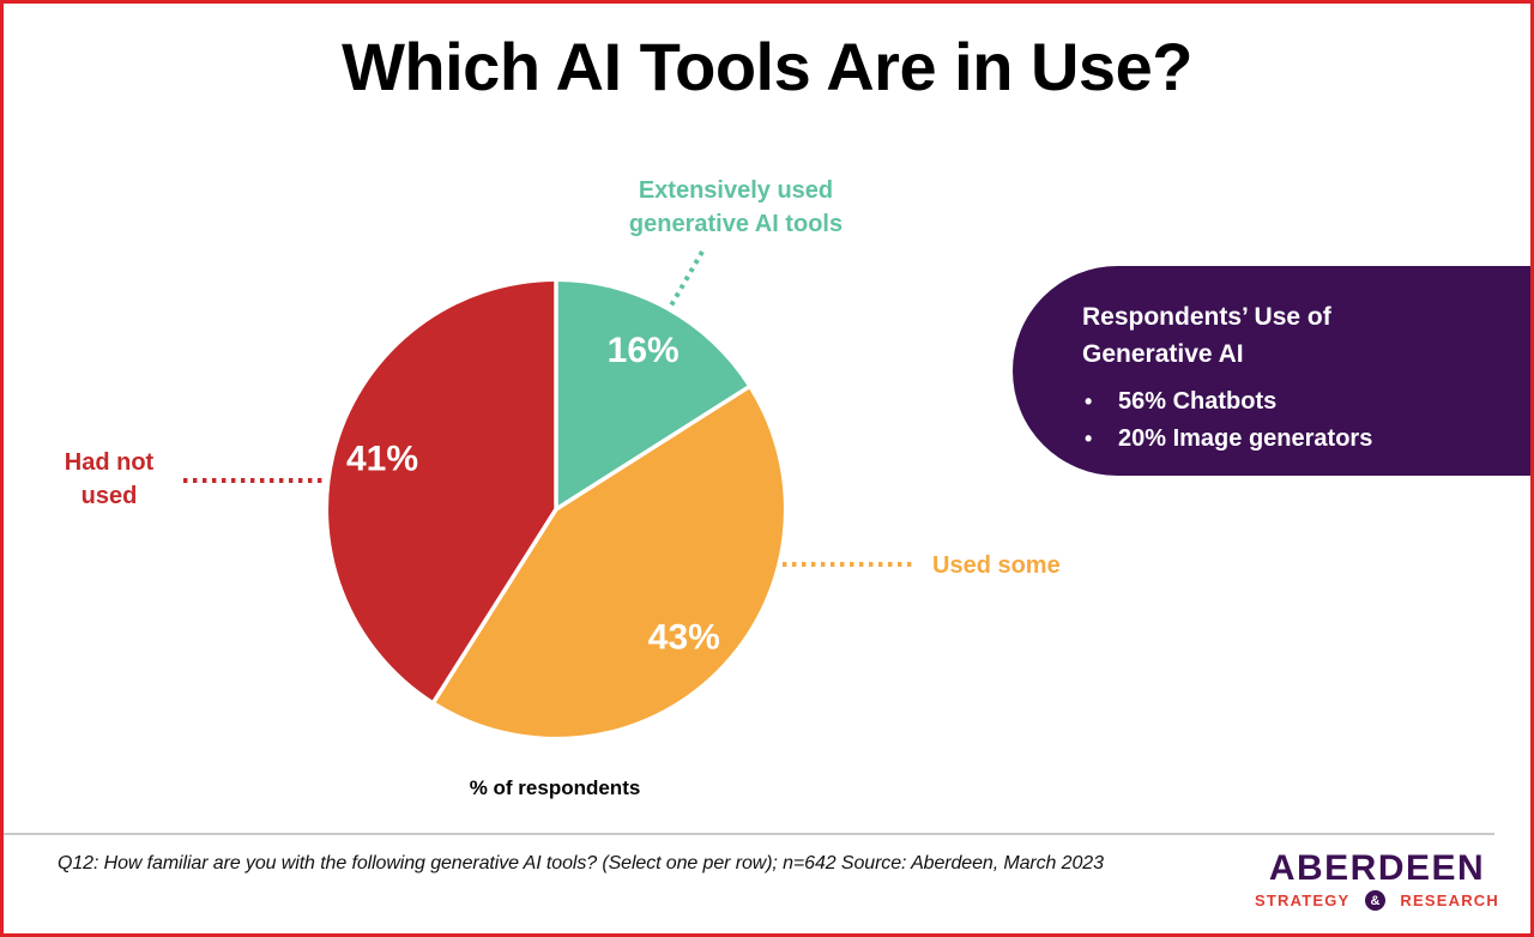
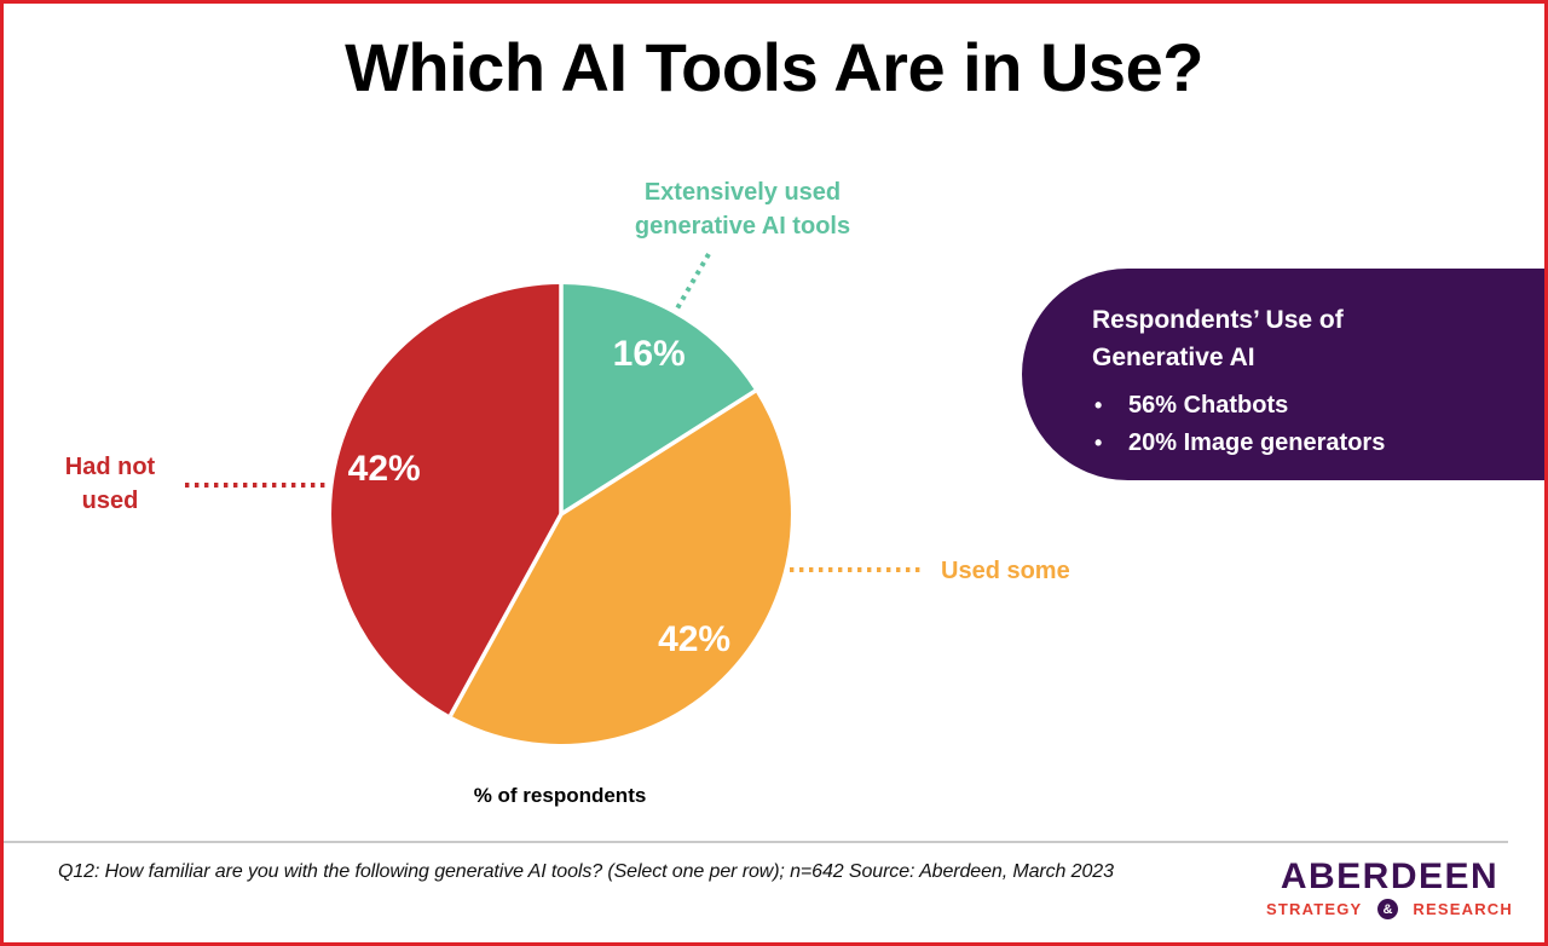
Used some: 43% -> 42%
Had not used: 41% -> 42%
